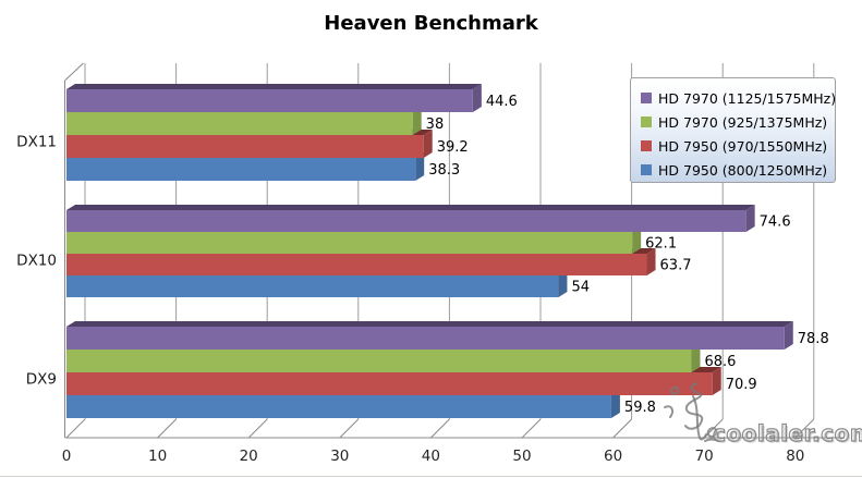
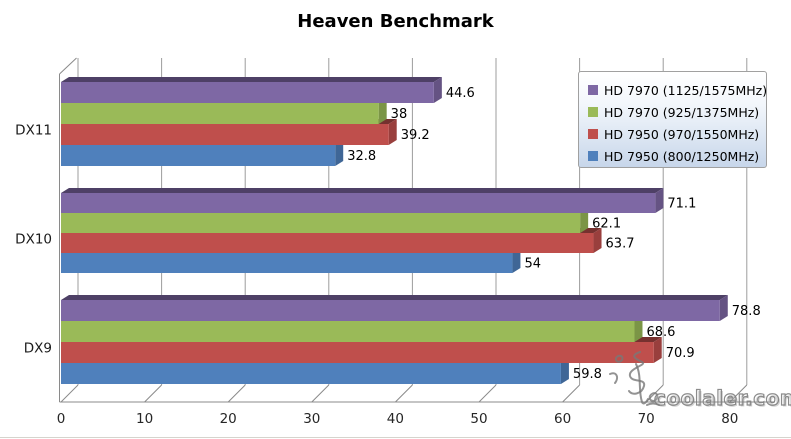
HD 7950 (800/1250MHz)/DX11: 38.3 -> 32.8
HD 7970 (1125/1575MHz)/DX10: 74.6 -> 71.1
